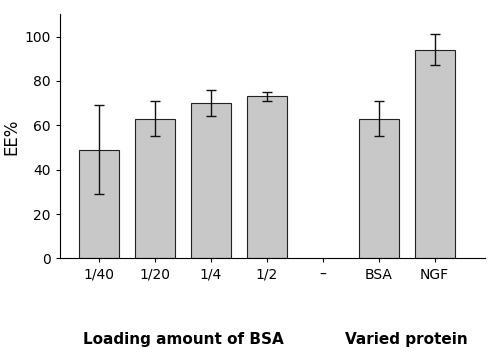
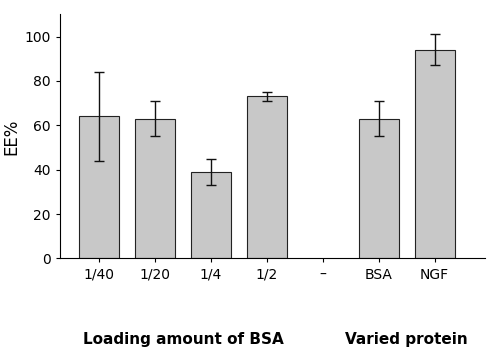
1/40: 49 -> 64
1/4: 70 -> 39
